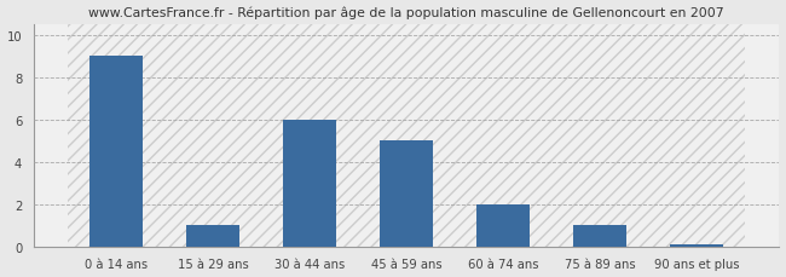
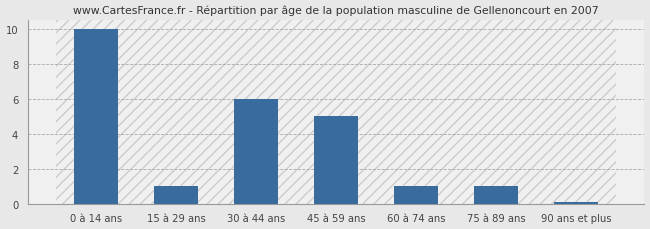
0 à 14 ans: 9.0 -> 10.0
60 à 74 ans: 2.0 -> 1.0
